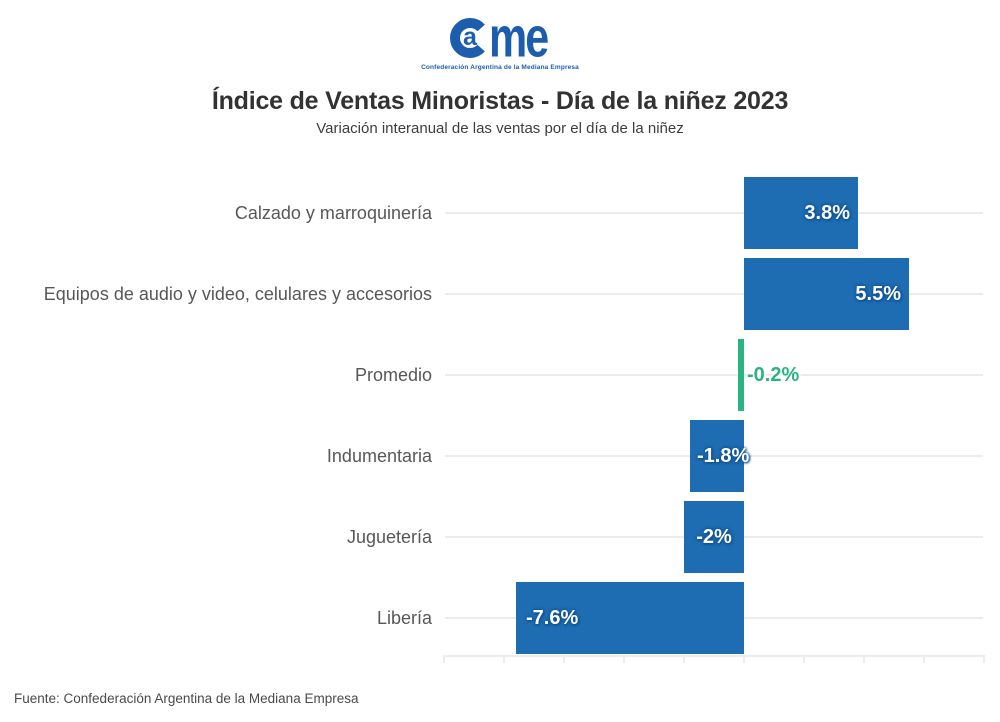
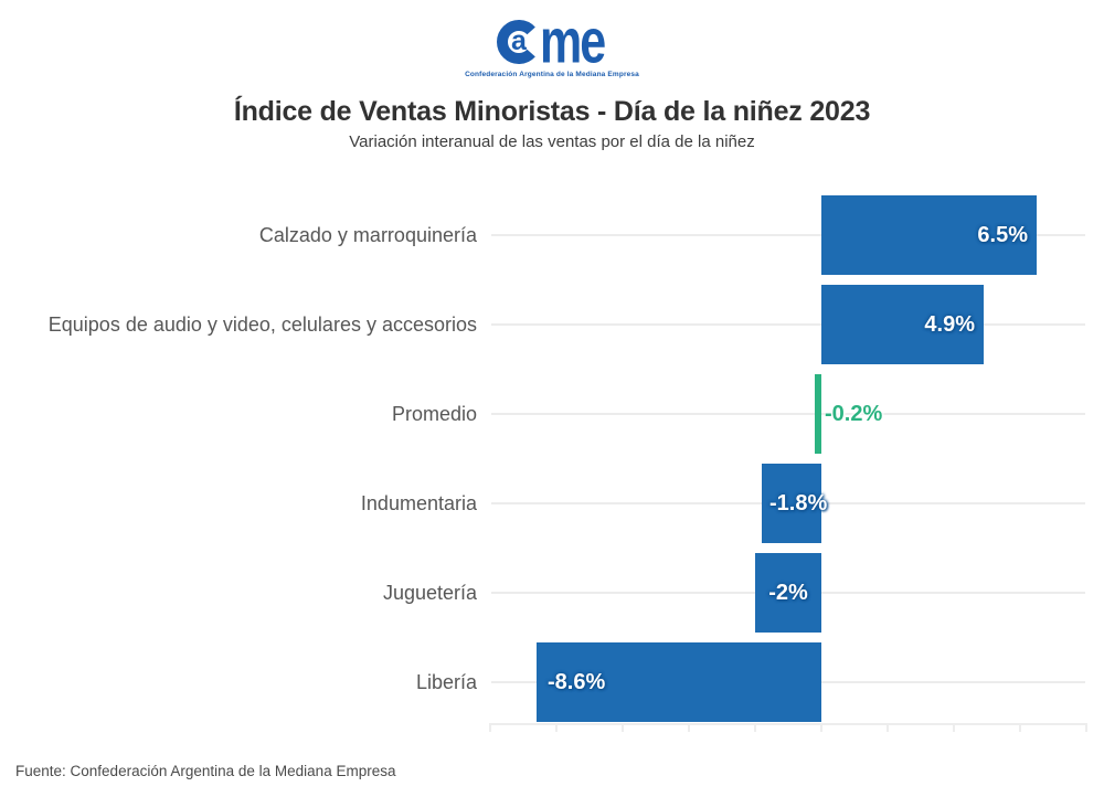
Calzado y marroquinería: 3.8% -> 6.5%
Equipos de audio y video, celulares y accesorios: 5.5% -> 4.9%
Libería: -7.6% -> -8.6%
